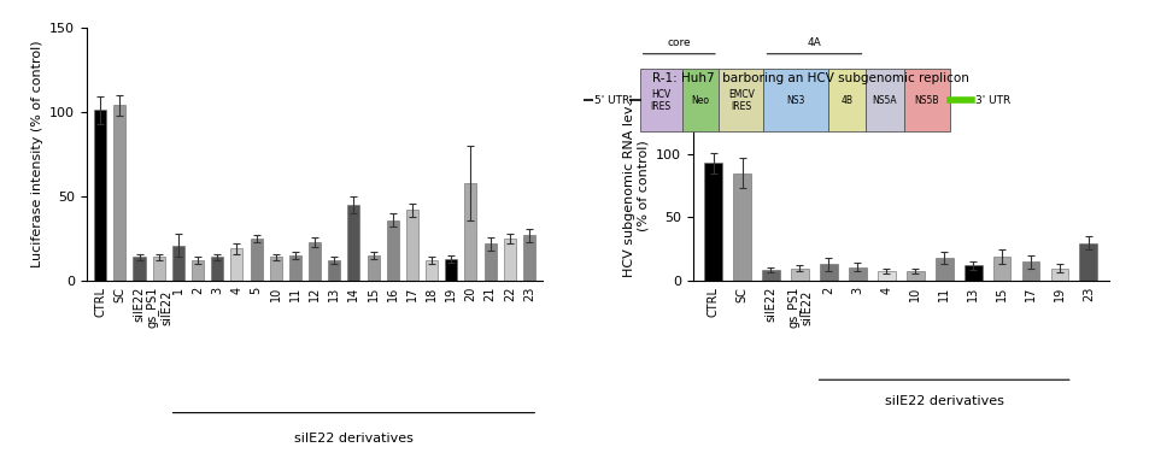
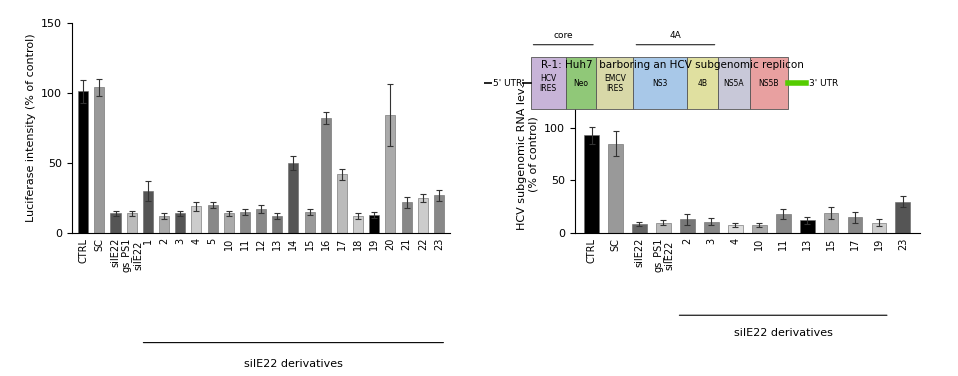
1: 21 -> 30
5: 25 -> 20
12: 23 -> 17
14: 45 -> 50
16: 36 -> 82
20: 58 -> 84
